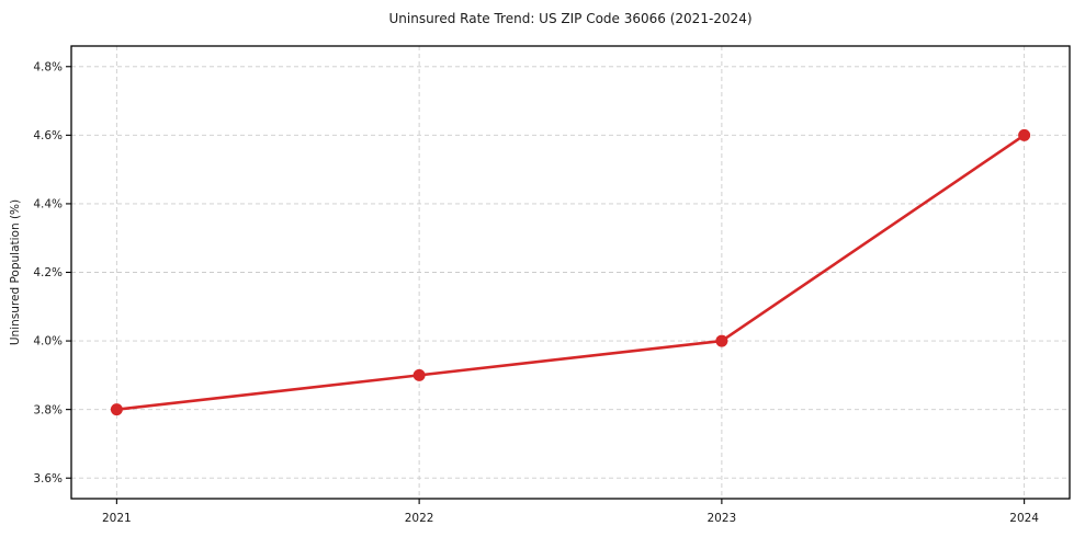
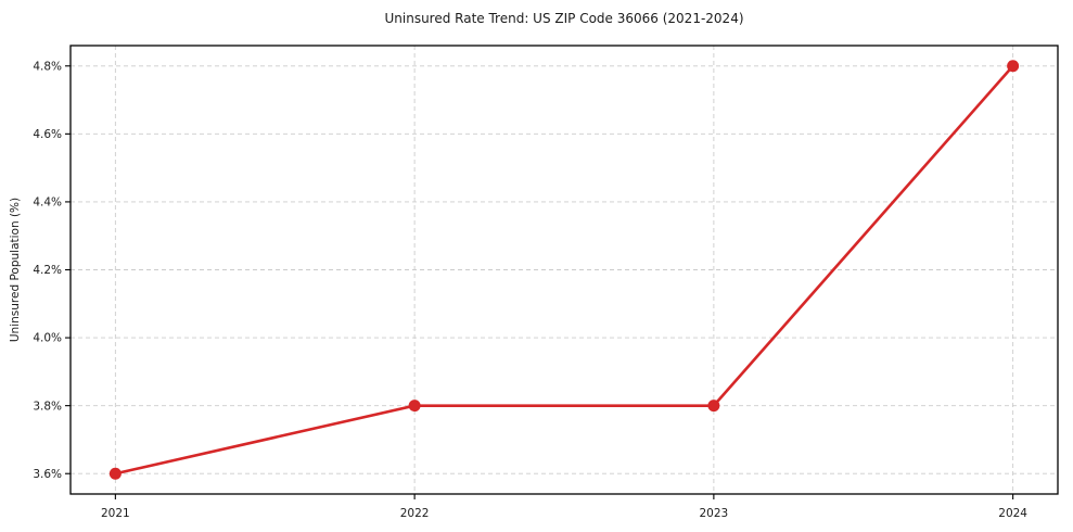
2021: 3.8% -> 3.6%
2022: 3.9% -> 3.8%
2023: 4.0% -> 3.8%
2024: 4.6% -> 4.8%
